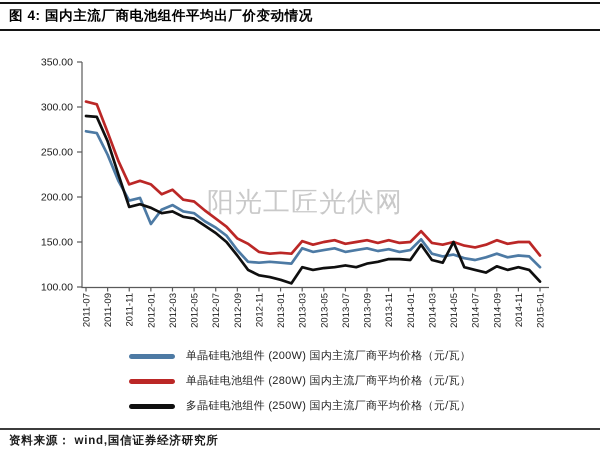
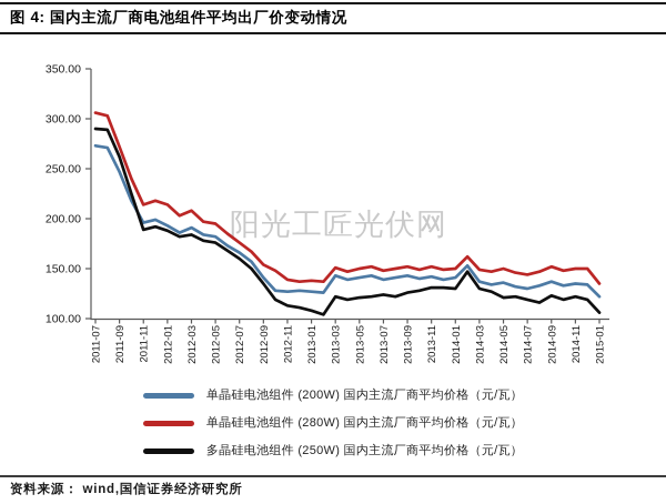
单晶硅电池组件 (200W) 国内主流厂商平均价格（元/瓦）/2012-01: 170 -> 190
多晶硅电池组件 (250W) 国内主流厂商平均价格（元/瓦）/2014-05: 150 -> 120
